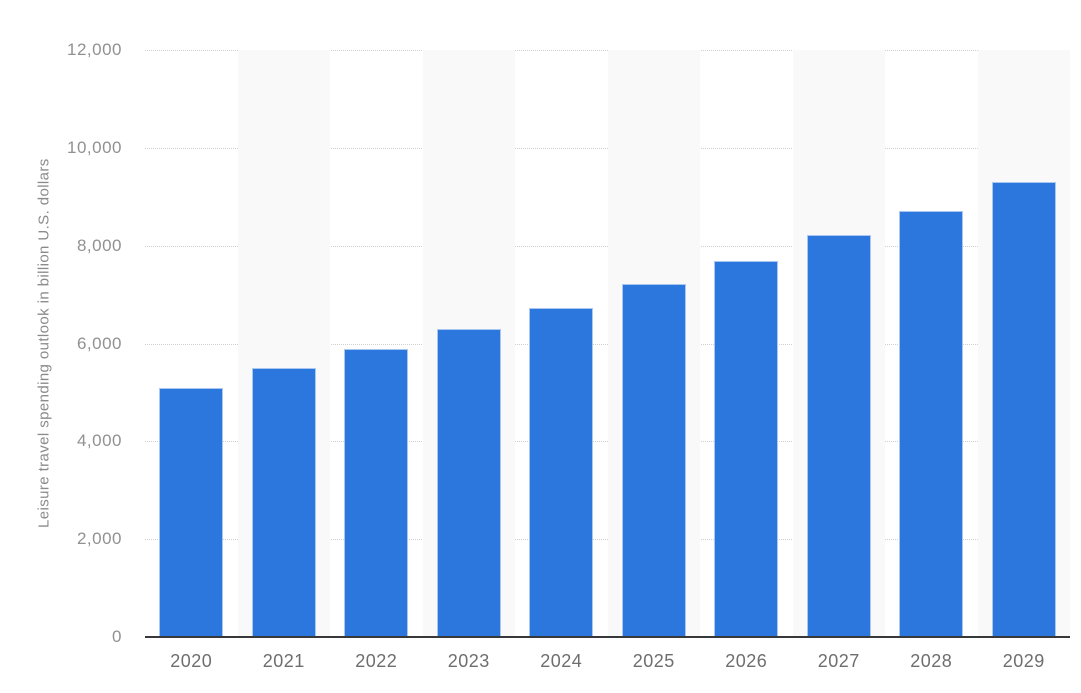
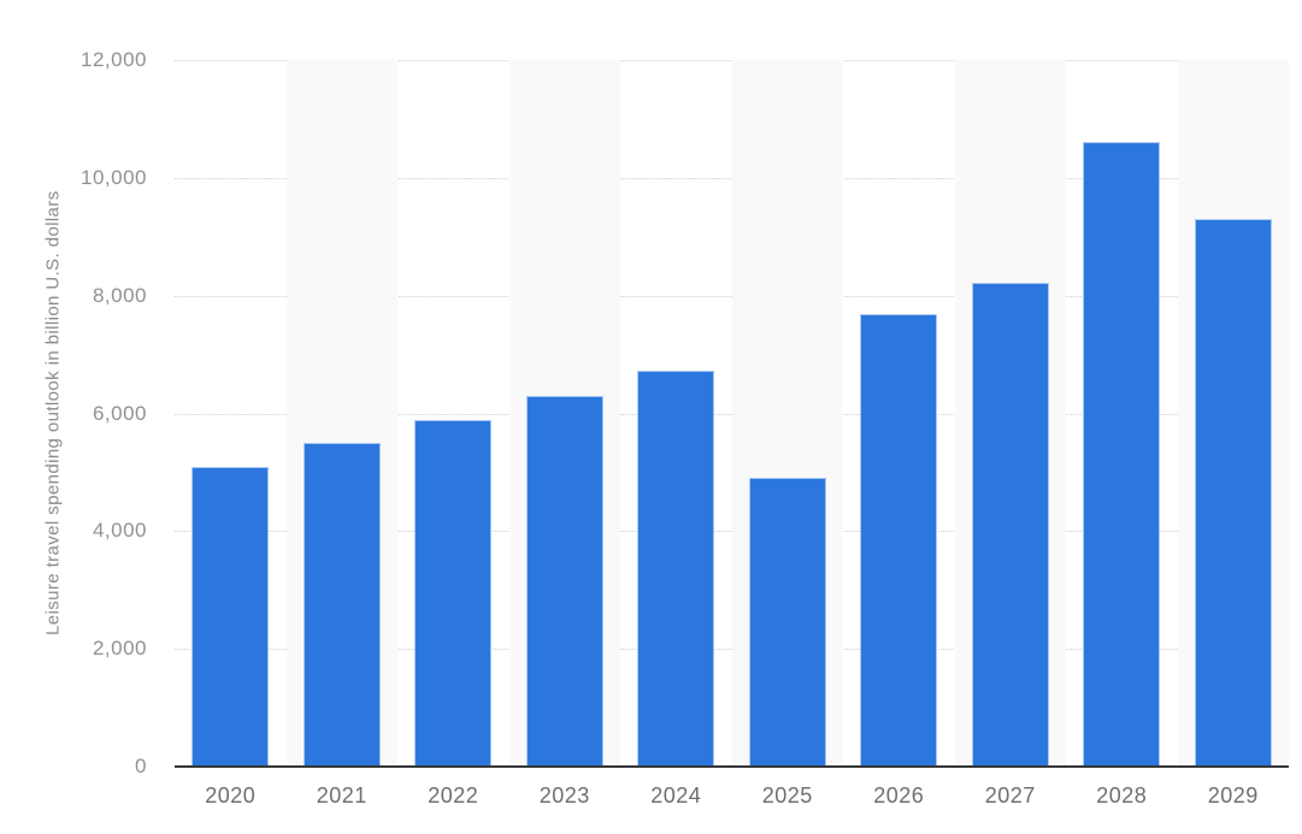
2025: 7200 -> 4900
2028: 8700 -> 10600
